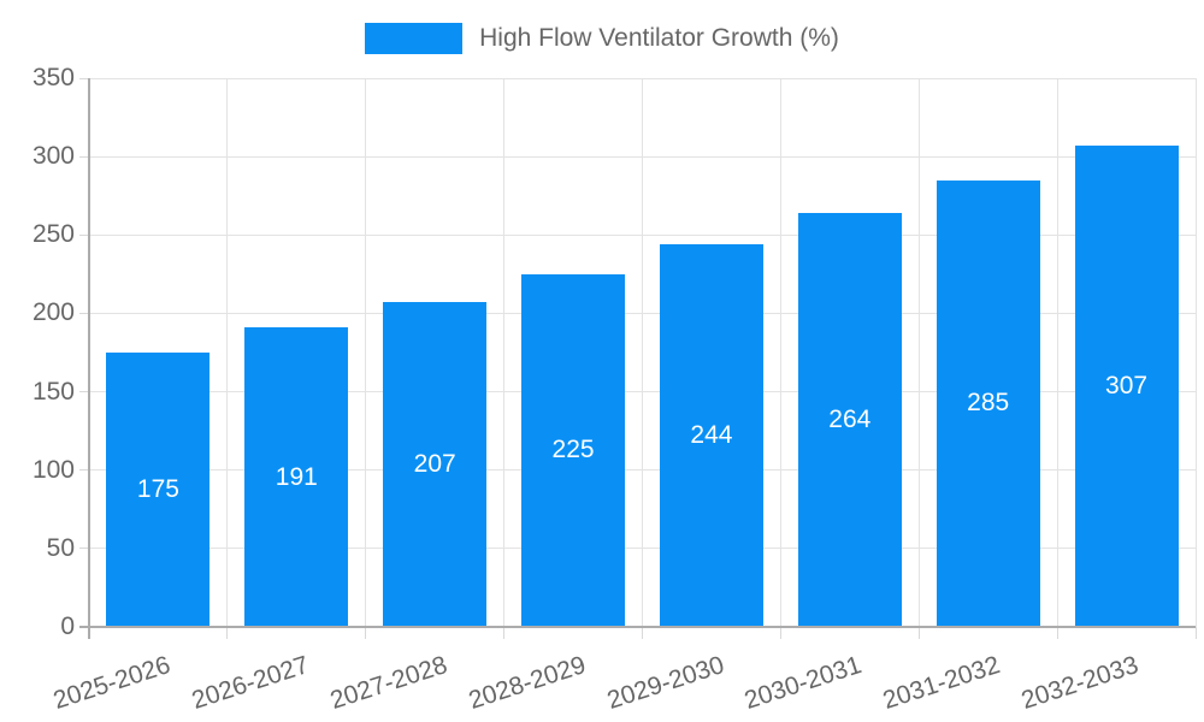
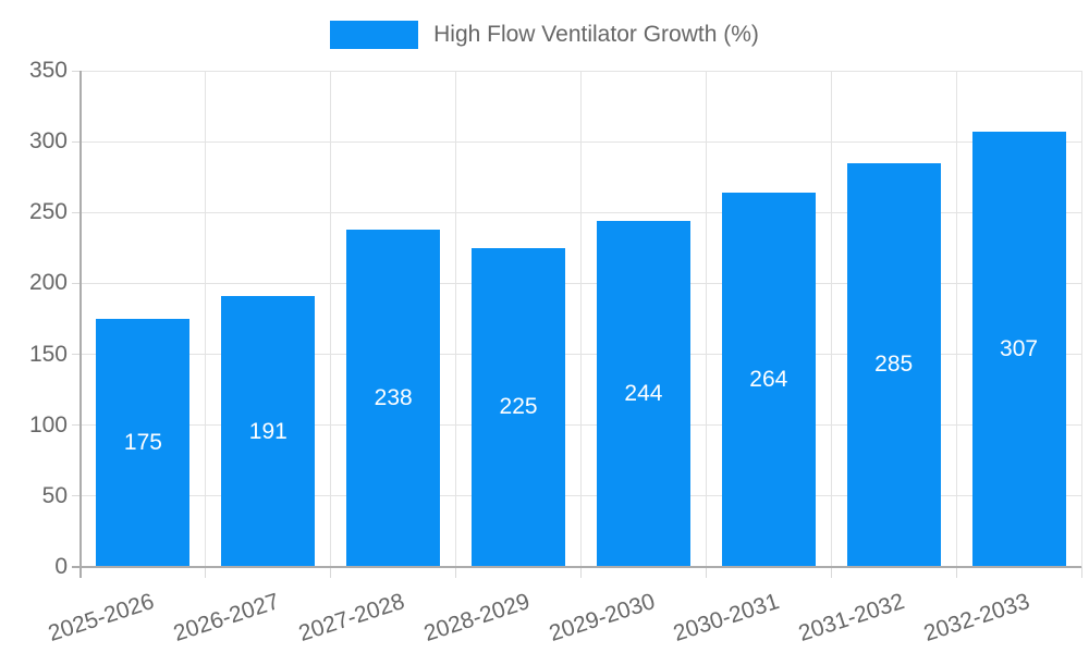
2027-2028: 207 -> 238
